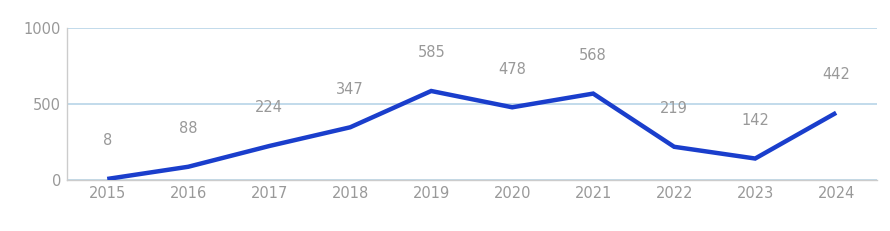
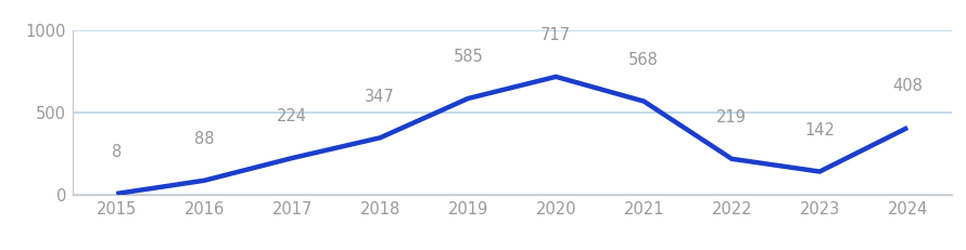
2020: 478 -> 717
2024: 442 -> 408
